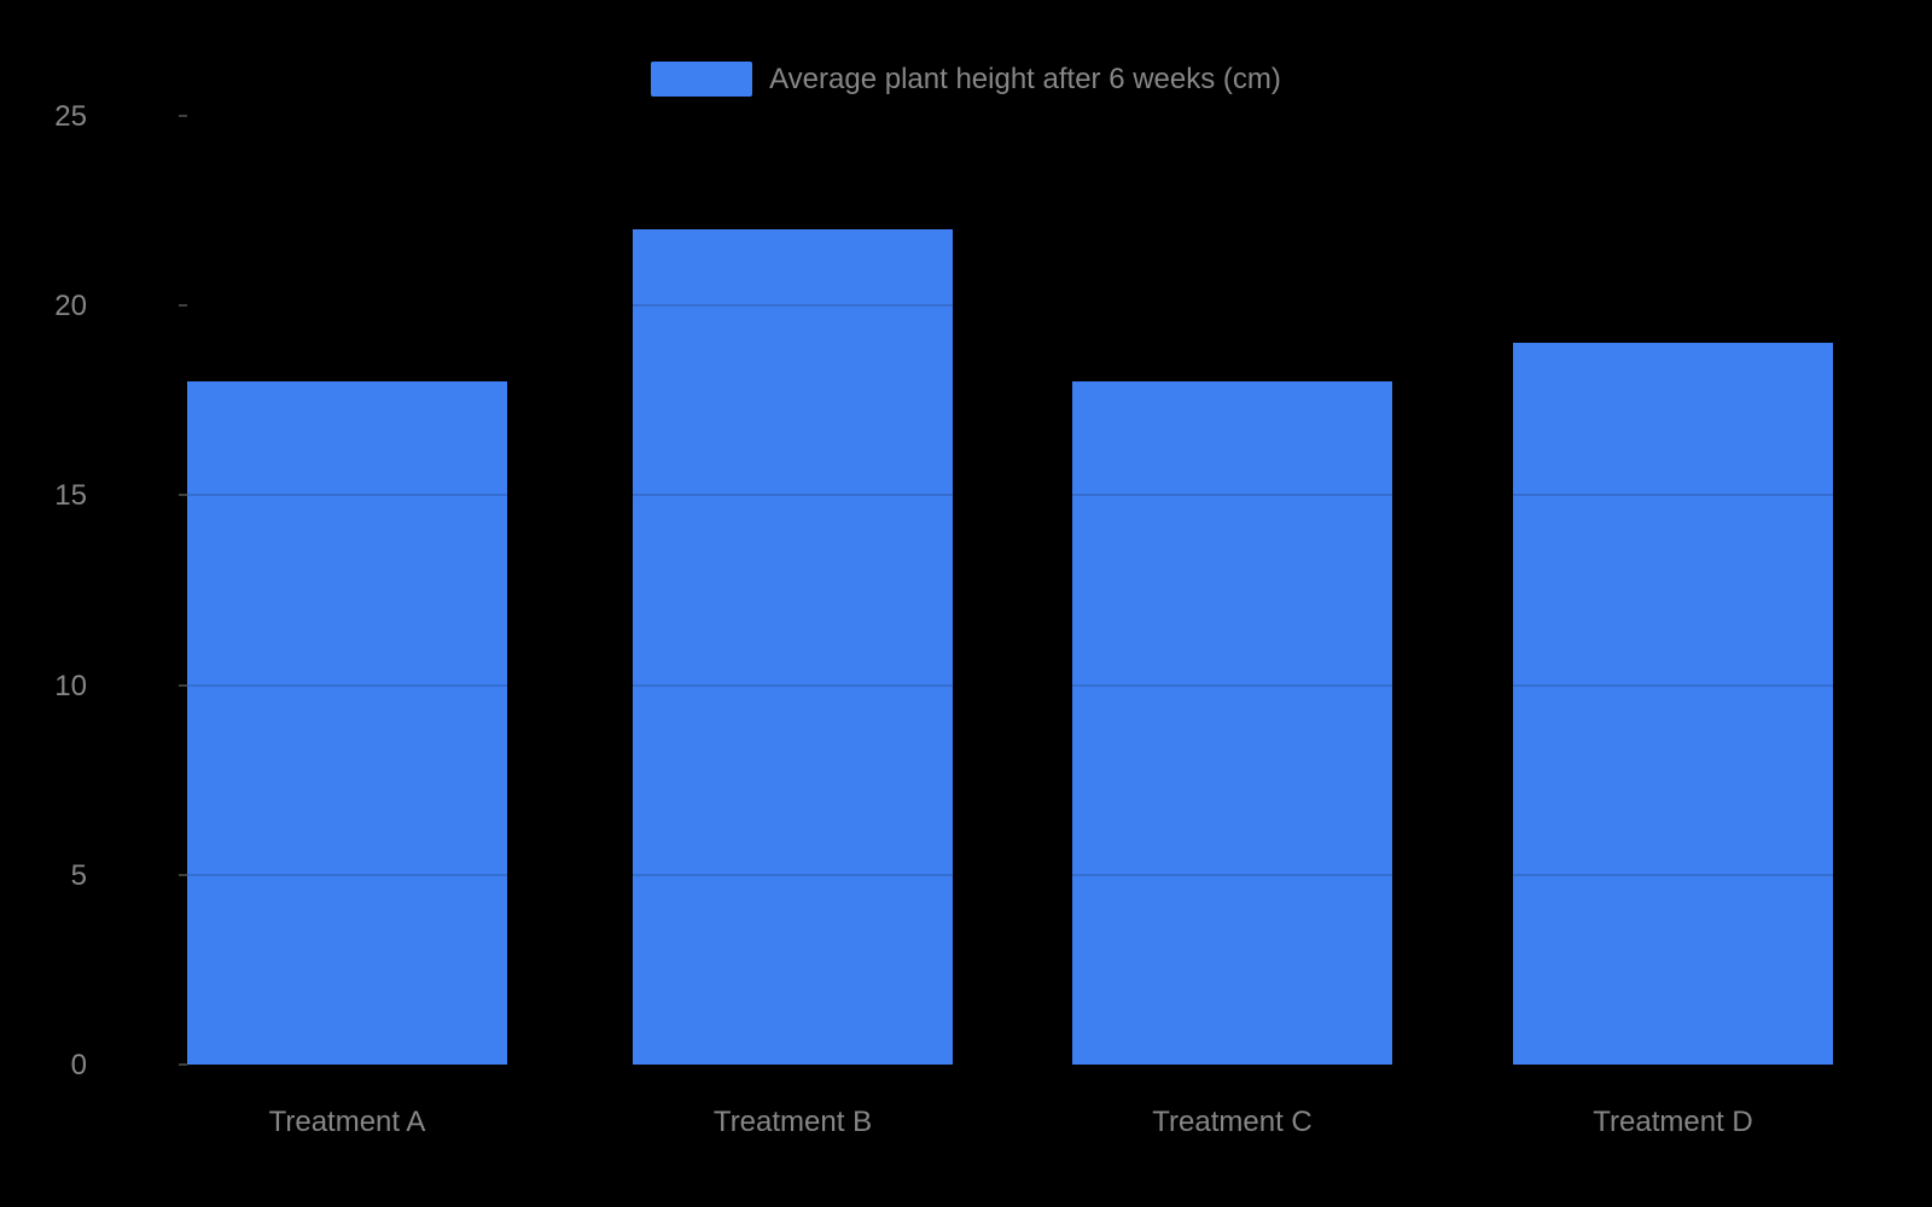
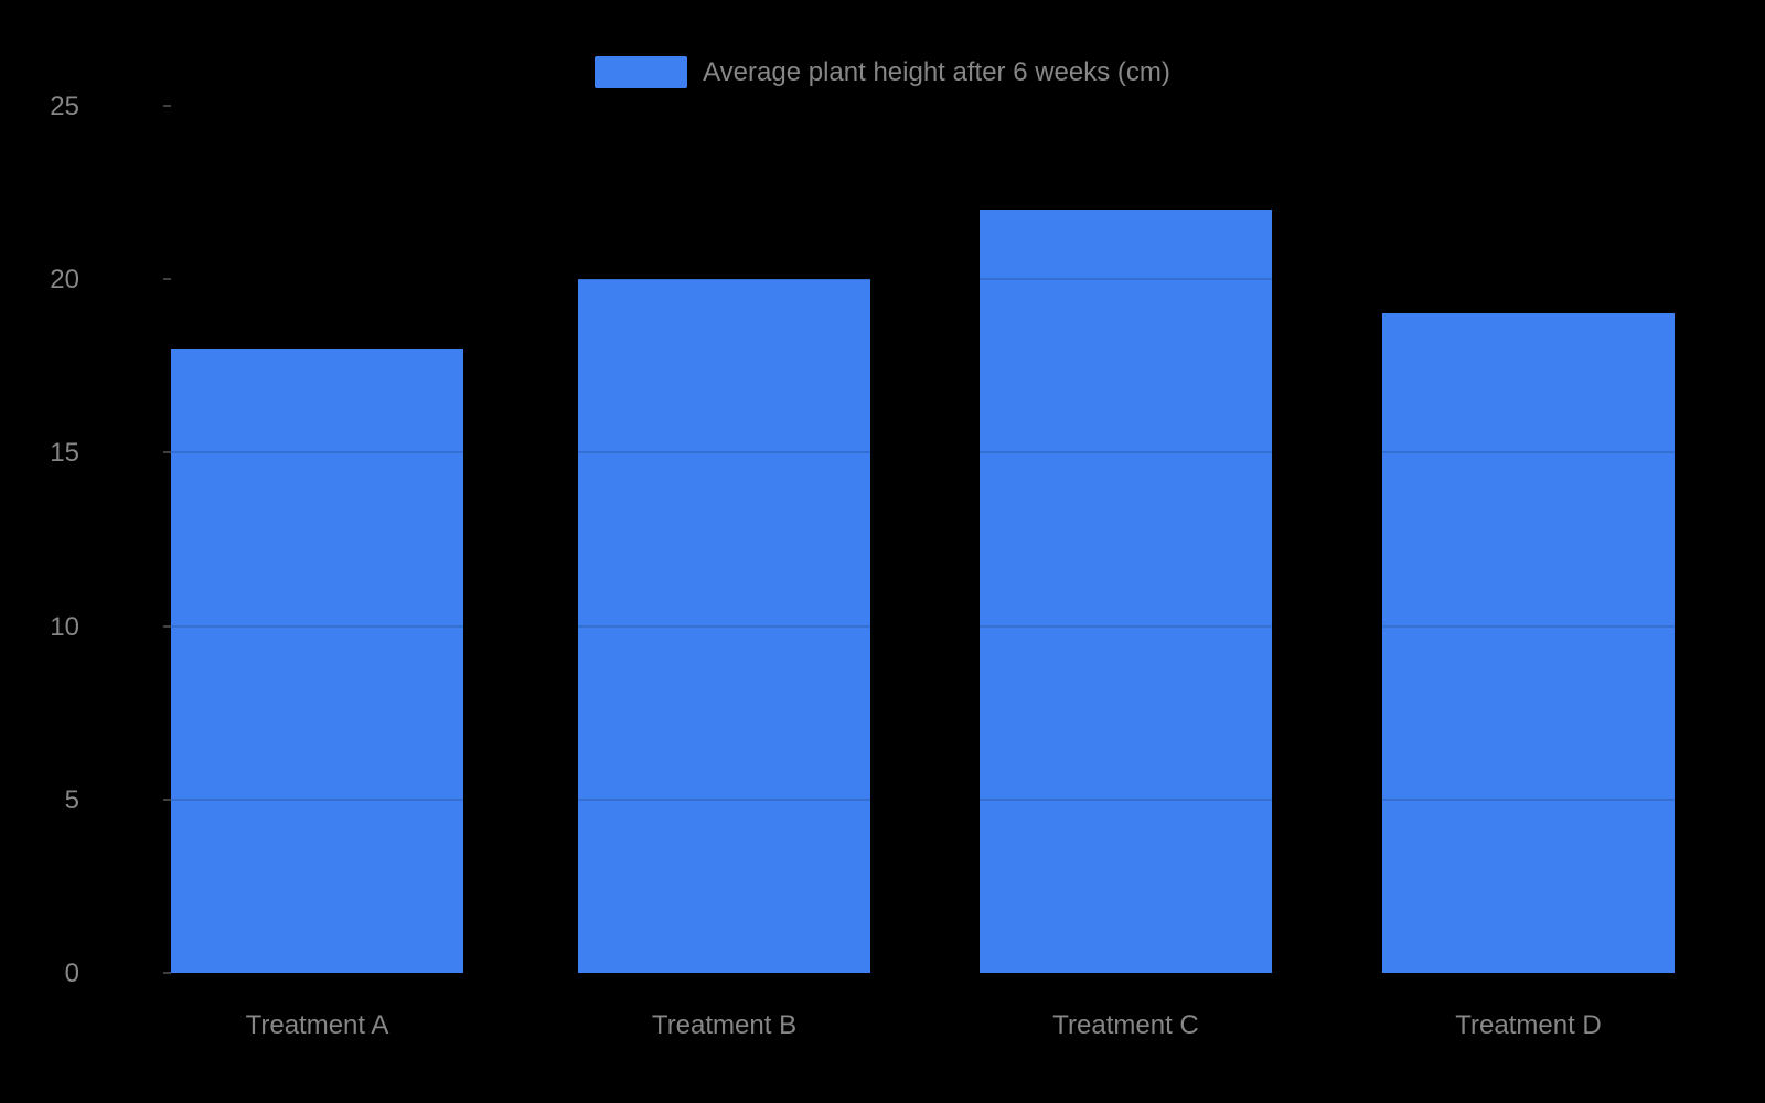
Treatment B: 22 -> 20
Treatment C: 18 -> 22
